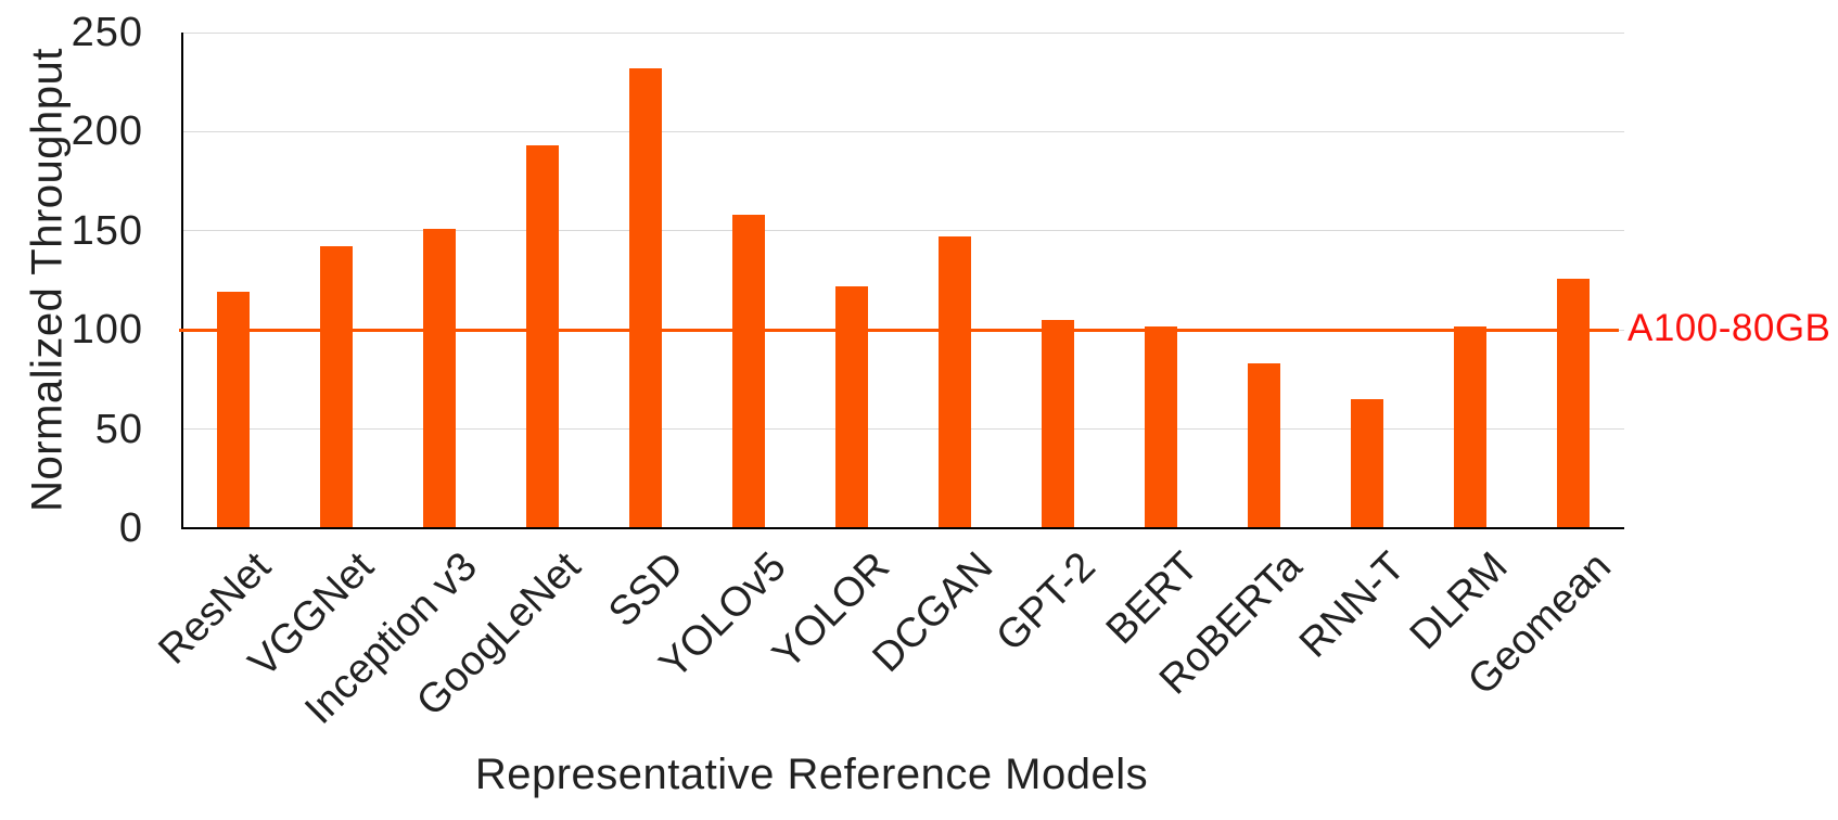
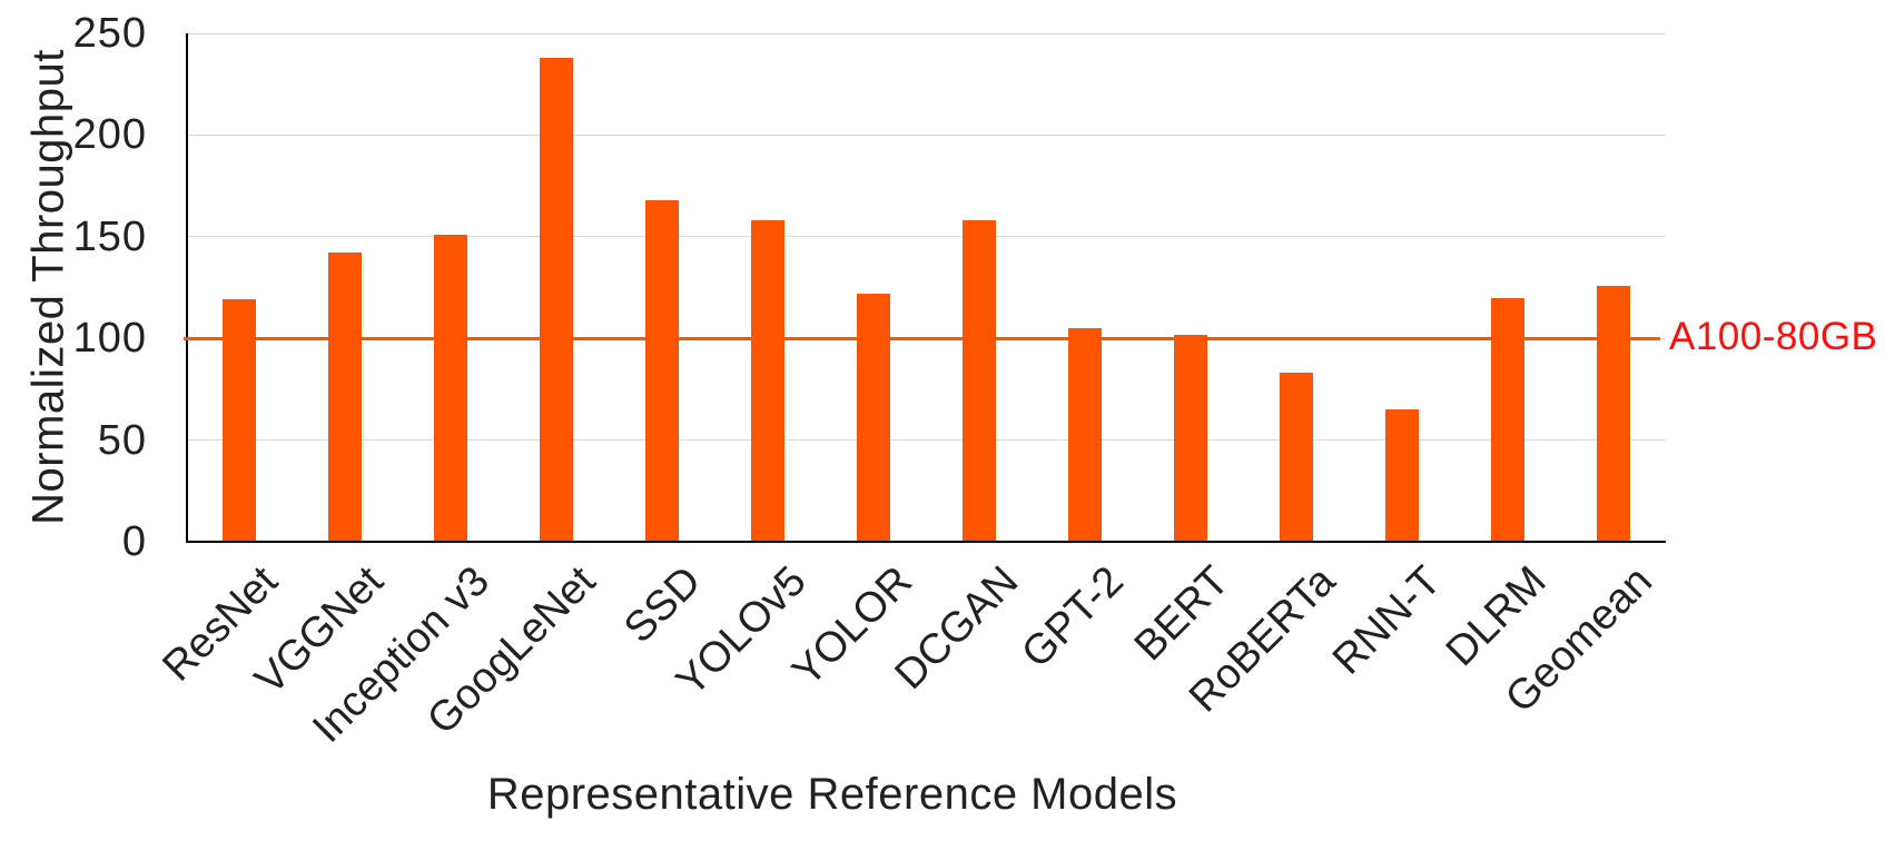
GoogLeNet: 193 -> 238
SSD: 232 -> 168
DCGAN: 147 -> 158
DLRM: 102 -> 120
